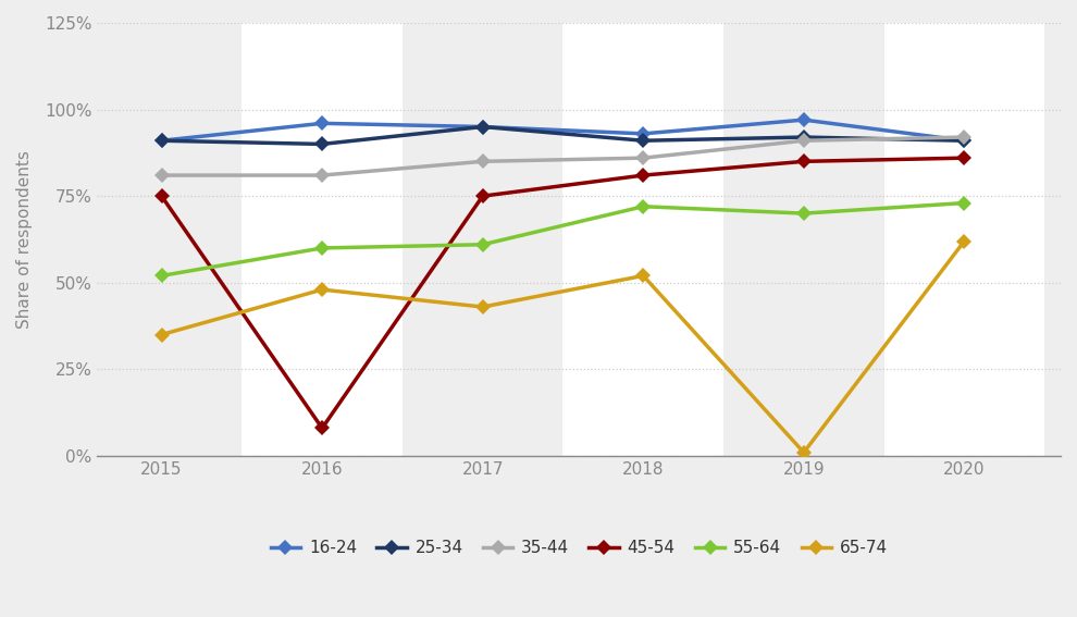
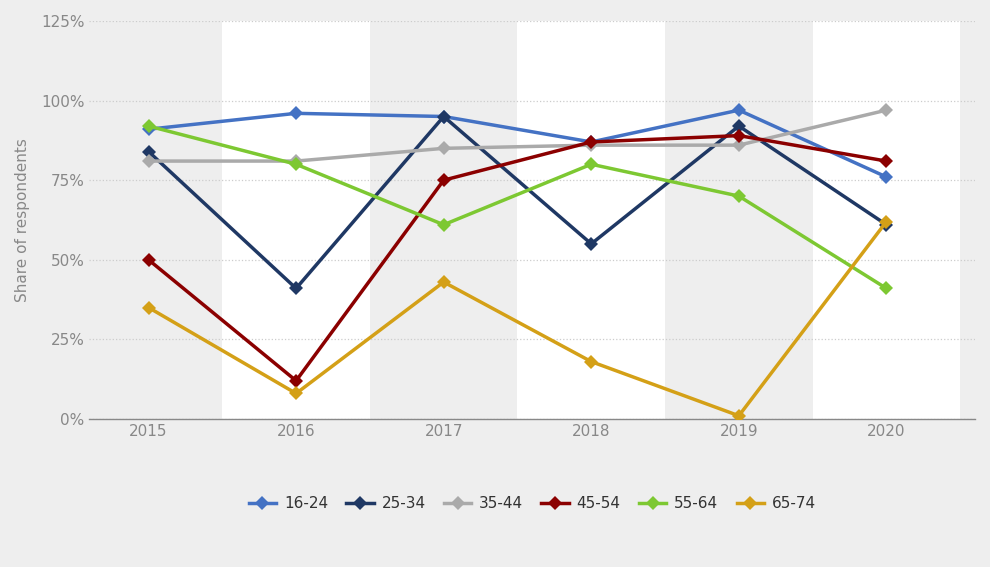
25-34/2015: 91% -> 84%
45-54/2015: 75% -> 50%
55-64/2015: 52% -> 92%
25-34/2016: 90% -> 41%
45-54/2016: 8% -> 12%
55-64/2016: 60% -> 80%
65-74/2016: 48% -> 8%
16-24/2018: 93% -> 87%
25-34/2018: 91% -> 55%
45-54/2018: 81% -> 87%
55-64/2018: 72% -> 80%
65-74/2018: 52% -> 18%
35-44/2019: 91% -> 86%
45-54/2019: 85% -> 89%
16-24/2020: 91% -> 76%
25-34/2020: 91% -> 61%
35-44/2020: 92% -> 97%
45-54/2020: 86% -> 81%
55-64/2020: 73% -> 41%
